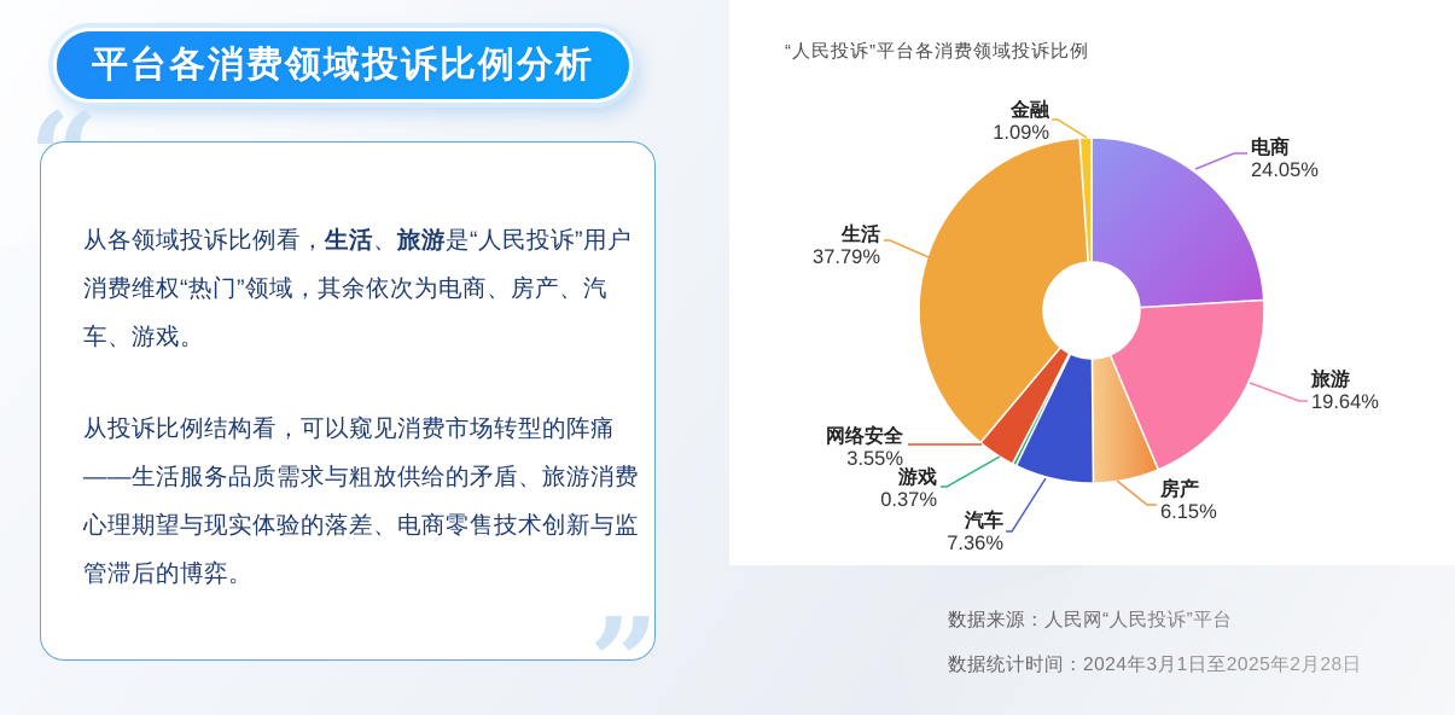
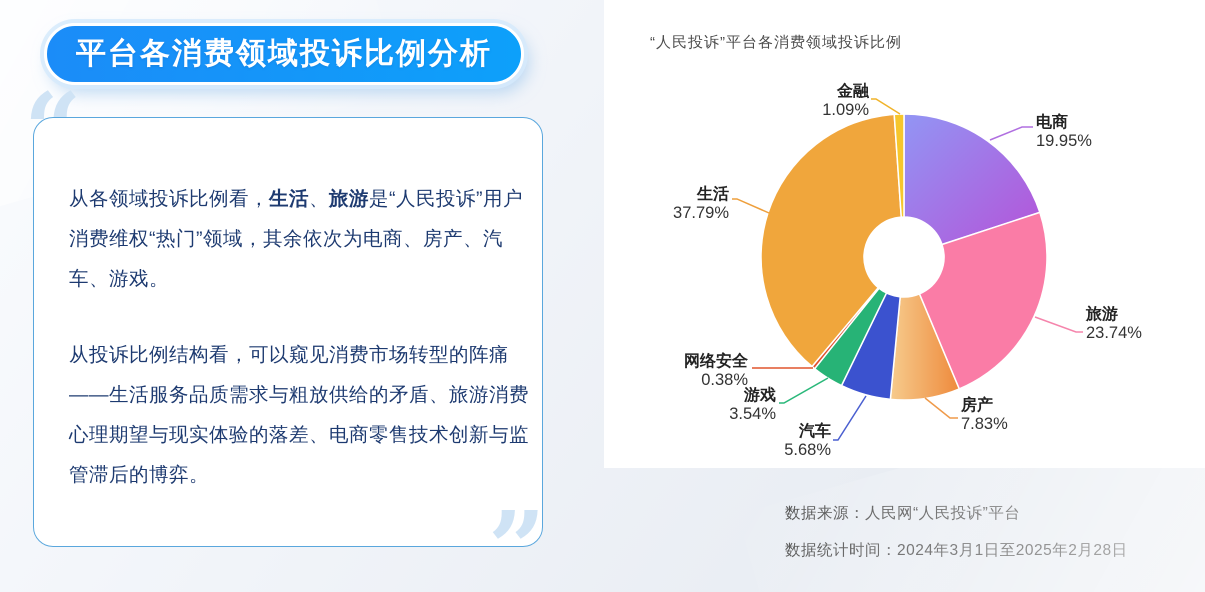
电商: 24.05% -> 19.95%
旅游: 19.64% -> 23.74%
房产: 6.15% -> 7.83%
汽车: 7.36% -> 5.68%
游戏: 0.37% -> 3.54%
网络安全: 3.55% -> 0.38%
